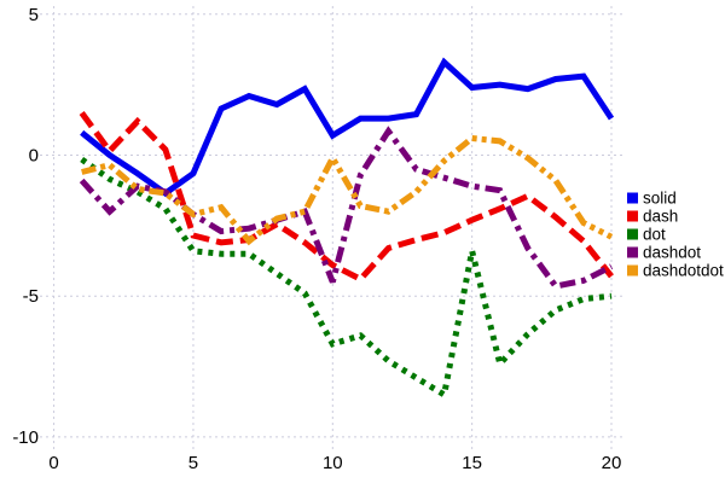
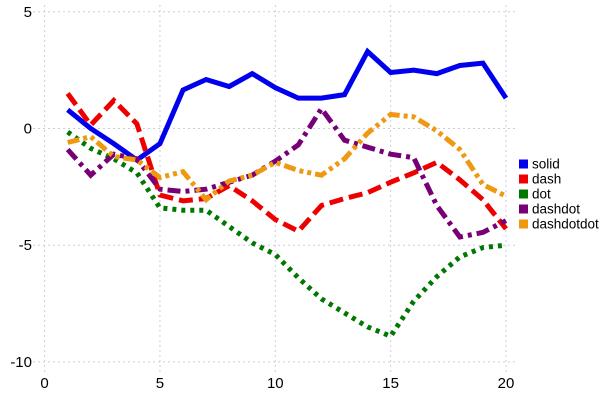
dashdot/5: -2.1 -> -2.6
solid/10: 0.7 -> 1.8
dot/10: -6.7 -> -5.4
dashdot/10: -4.5 -> -1.4
dashdotdot/10: -0.1 -> -1.4
dot/15: -3.4 -> -8.9
